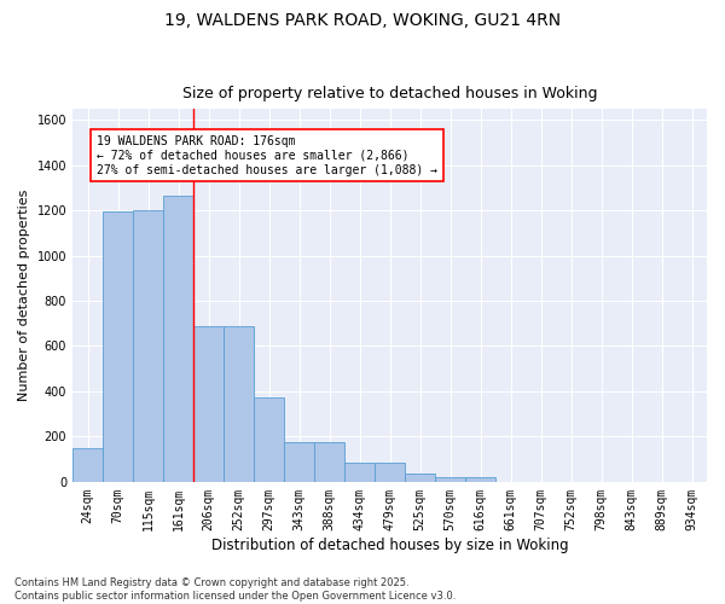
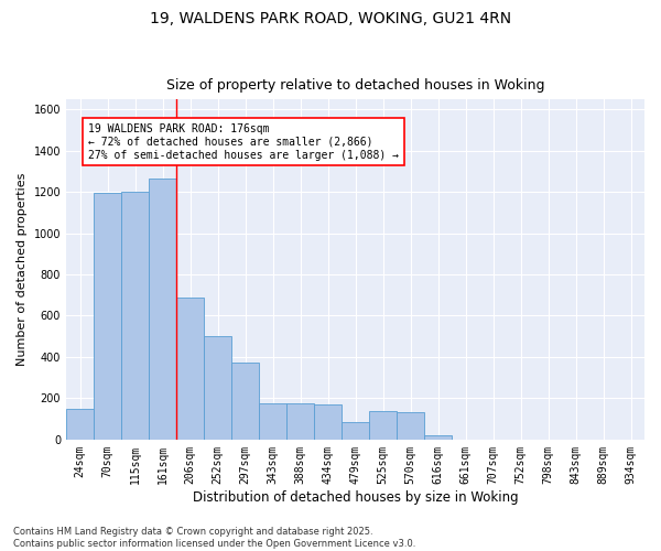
252sqm: 690 -> 500
434sqm: 80 -> 170
525sqm: 40 -> 140
570sqm: 20 -> 130
